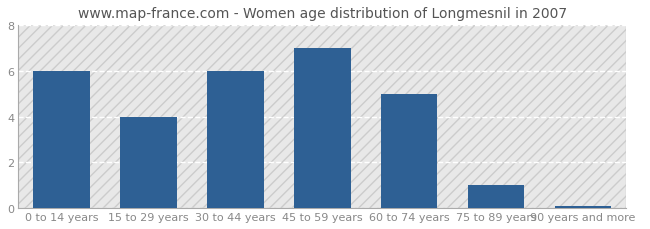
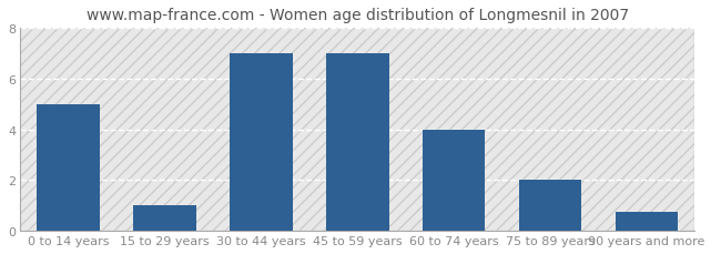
0 to 14 years: 6.00 -> 5.00
15 to 29 years: 4.00 -> 1.00
30 to 44 years: 6.00 -> 7.00
60 to 74 years: 5.00 -> 4.00
75 to 89 years: 1.00 -> 2.00
90 years and more: 0.07 -> 0.75
